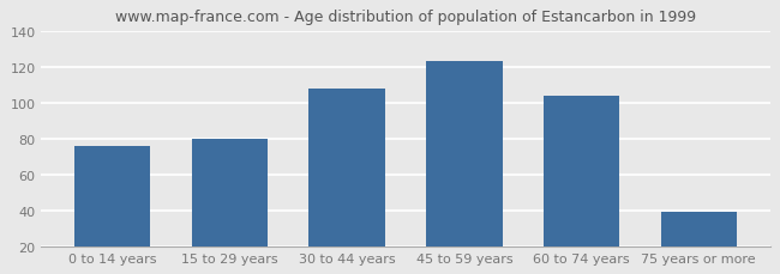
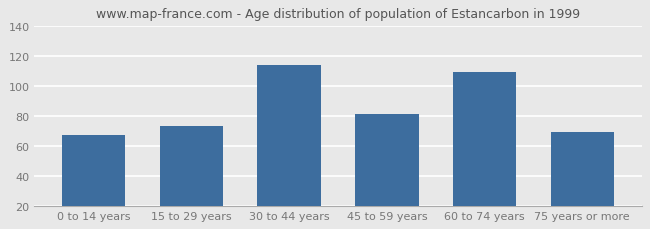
0 to 14 years: 76 -> 67
15 to 29 years: 80 -> 73
30 to 44 years: 108 -> 114
45 to 59 years: 123 -> 81
60 to 74 years: 104 -> 109
75 years or more: 39 -> 69
